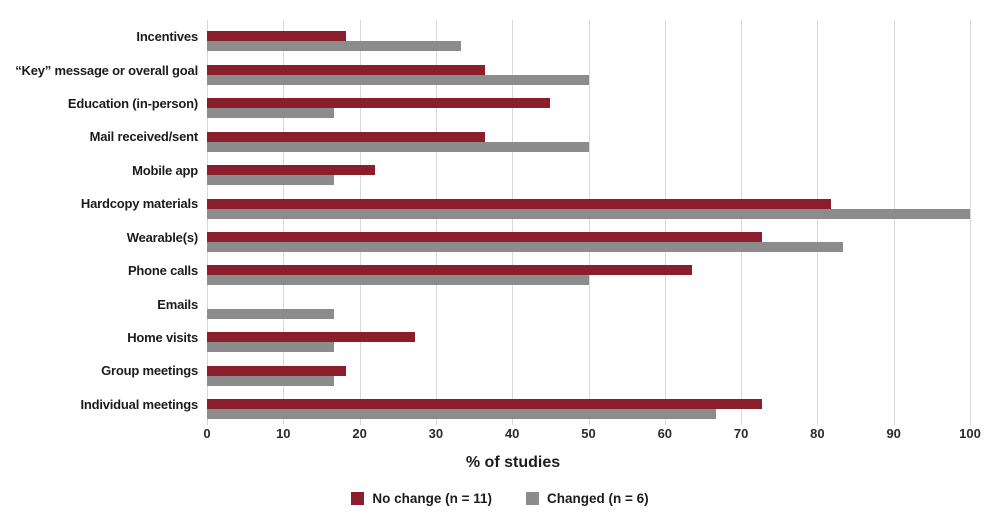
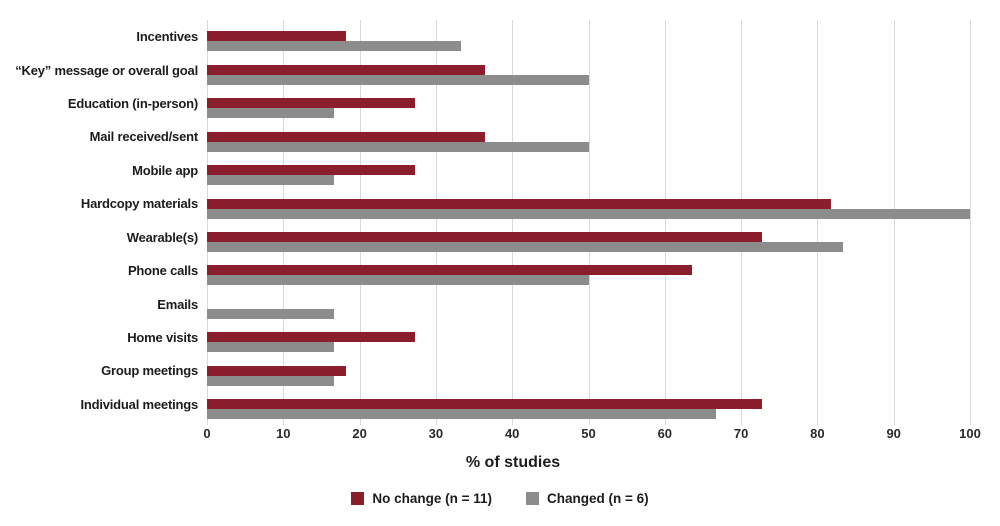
No change (n = 11)/Education (in-person): 45 -> 27
No change (n = 11)/Mobile app: 22 -> 27
